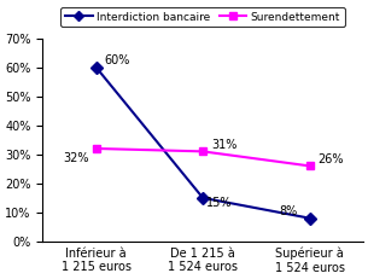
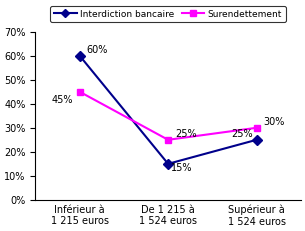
Surendettement/Inférieur à 1 215 euros: 32% -> 45%
Surendettement/De 1 215 à 1 524 euros: 31% -> 25%
Interdiction bancaire/Supérieur à 1 524 euros: 8% -> 25%
Surendettement/Supérieur à 1 524 euros: 26% -> 30%
